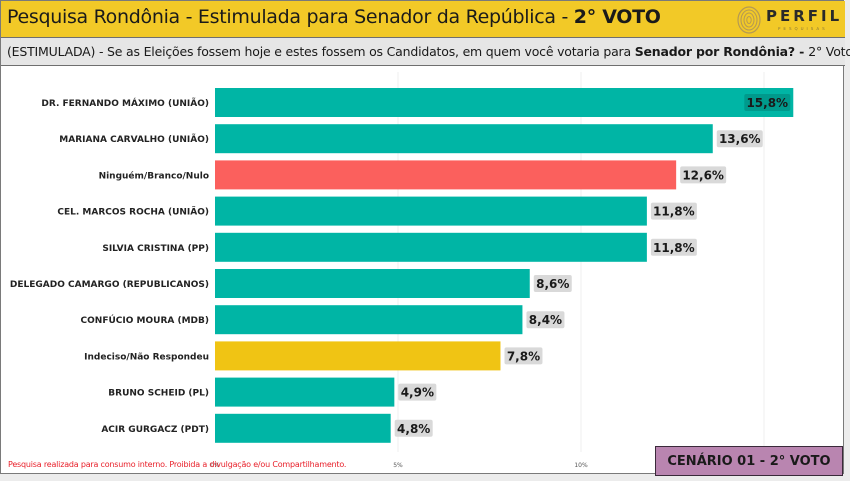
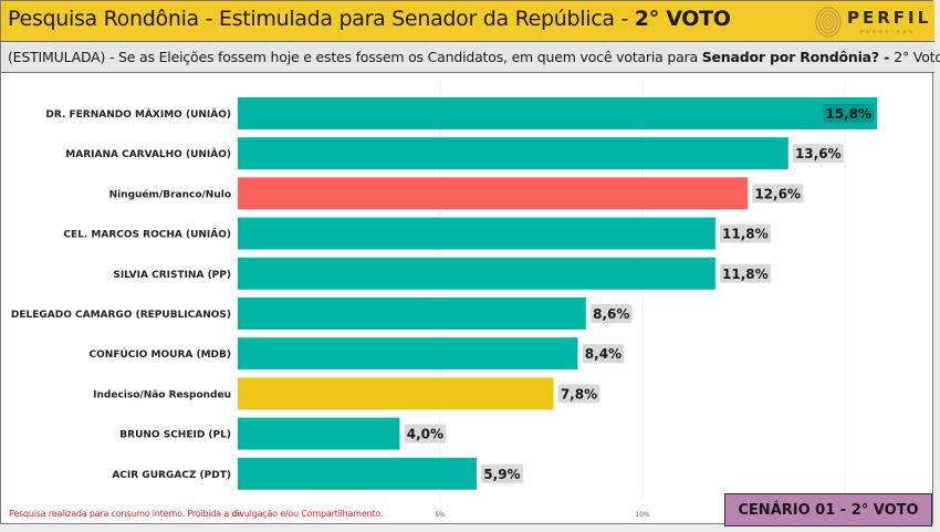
BRUNO SCHEID (PL): 4,9% -> 4,0%
ACIR GURGACZ (PDT): 4,8% -> 5,9%
